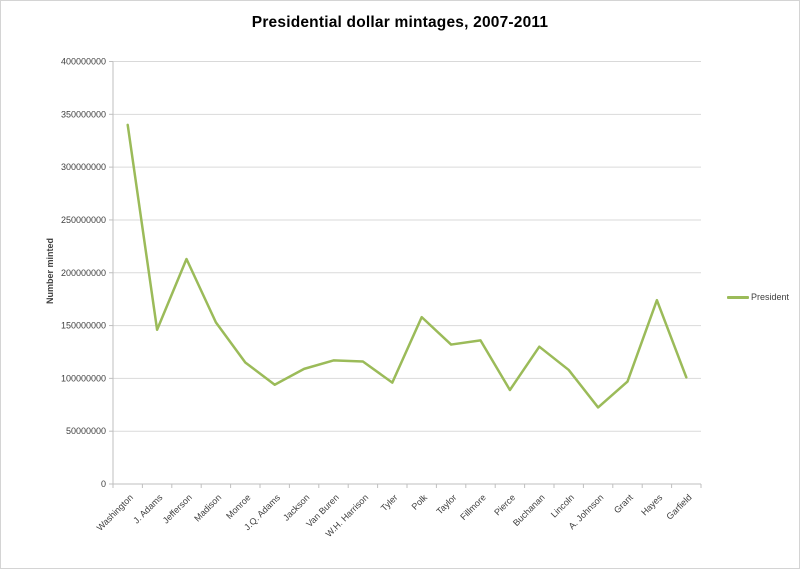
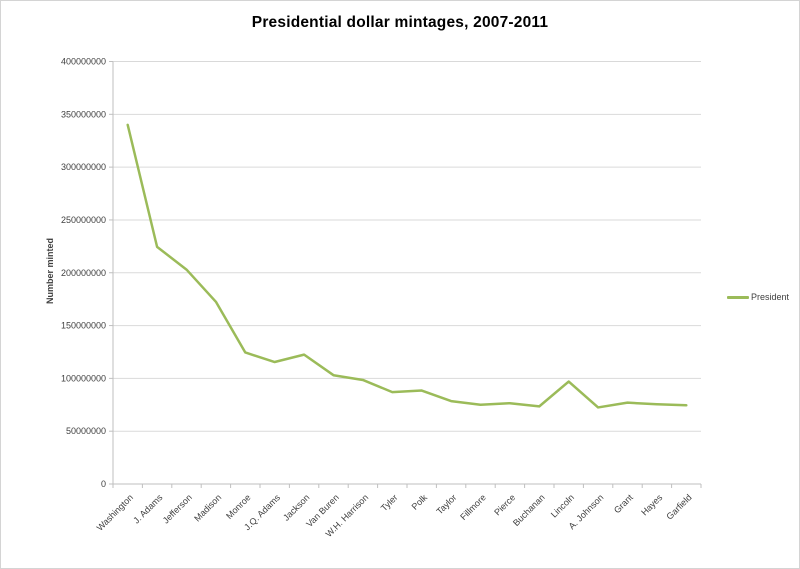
J. Adams: 146000000 -> 224000000
Jefferson: 213000000 -> 203000000
Madison: 153000000 -> 172000000
Monroe: 115000000 -> 124000000
J.Q. Adams: 94000000 -> 116000000
Jackson: 109000000 -> 122000000
Van Buren: 117000000 -> 103000000
W.H. Harrison: 116000000 -> 98000000
Tyler: 96000000 -> 87000000
Polk: 158000000 -> 88000000
Taylor: 132000000 -> 78000000
Fillmore: 136000000 -> 75000000
Pierce: 89000000 -> 76000000
Buchanan: 130000000 -> 74000000
Lincoln: 108000000 -> 97000000
Grant: 97000000 -> 77000000
Hayes: 174000000 -> 76000000
Garfield: 101000000 -> 74000000
